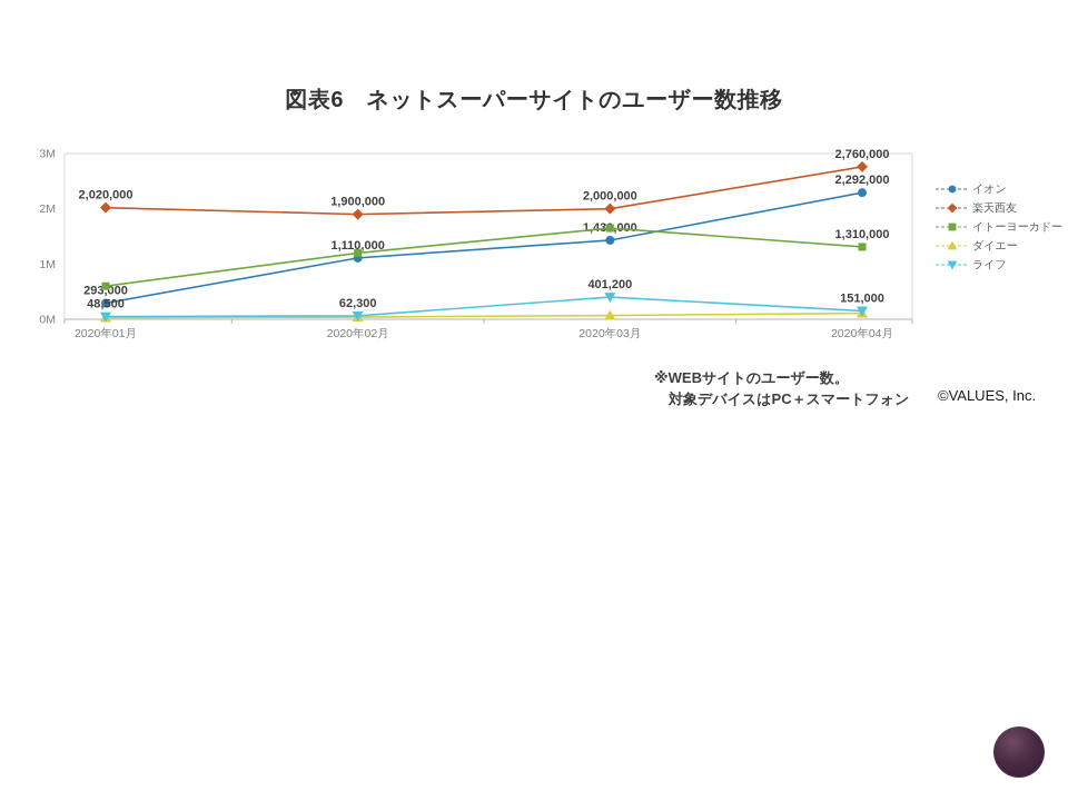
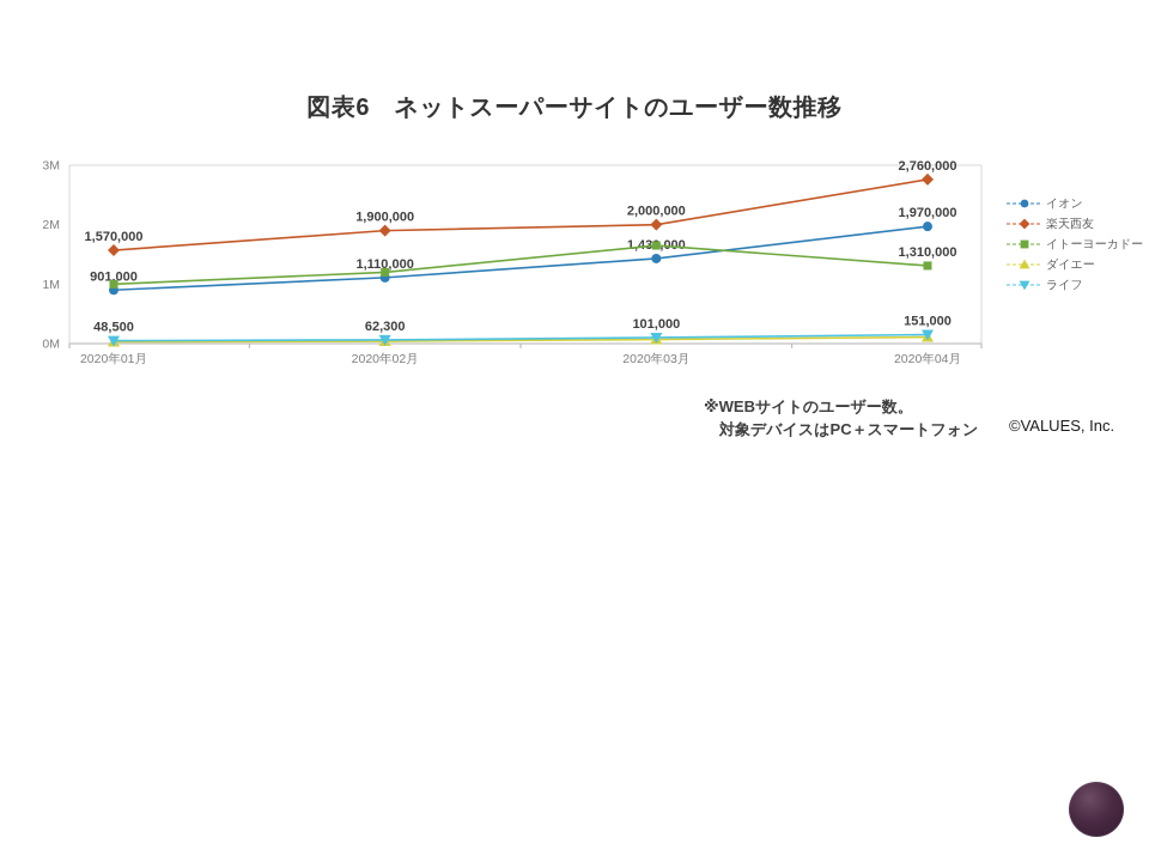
イオン/2020年01月: 293,000 -> 901,000
楽天西友/2020年01月: 2,020,000 -> 1,570,000
イトーヨーカドー/2020年01月: 0.6M -> 1.0M
ライフ/2020年03月: 401,200 -> 101,000
イオン/2020年04月: 2,292,000 -> 1,970,000
